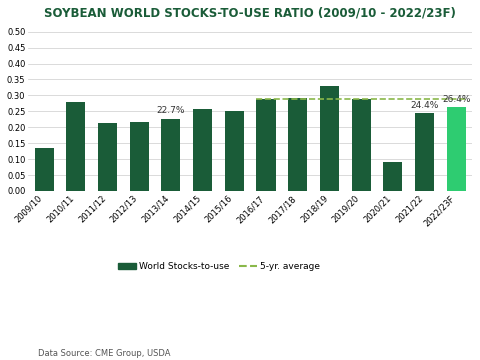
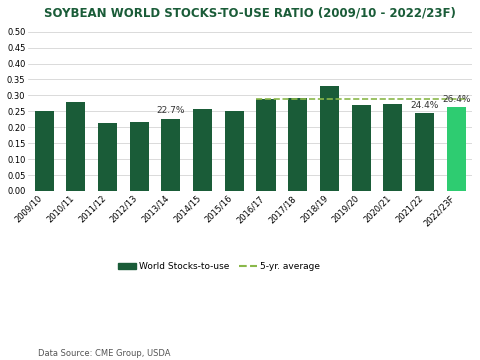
2009/10: 0.135 -> 0.250
2019/20: 0.290 -> 0.270
2020/21: 0.090 -> 0.272
